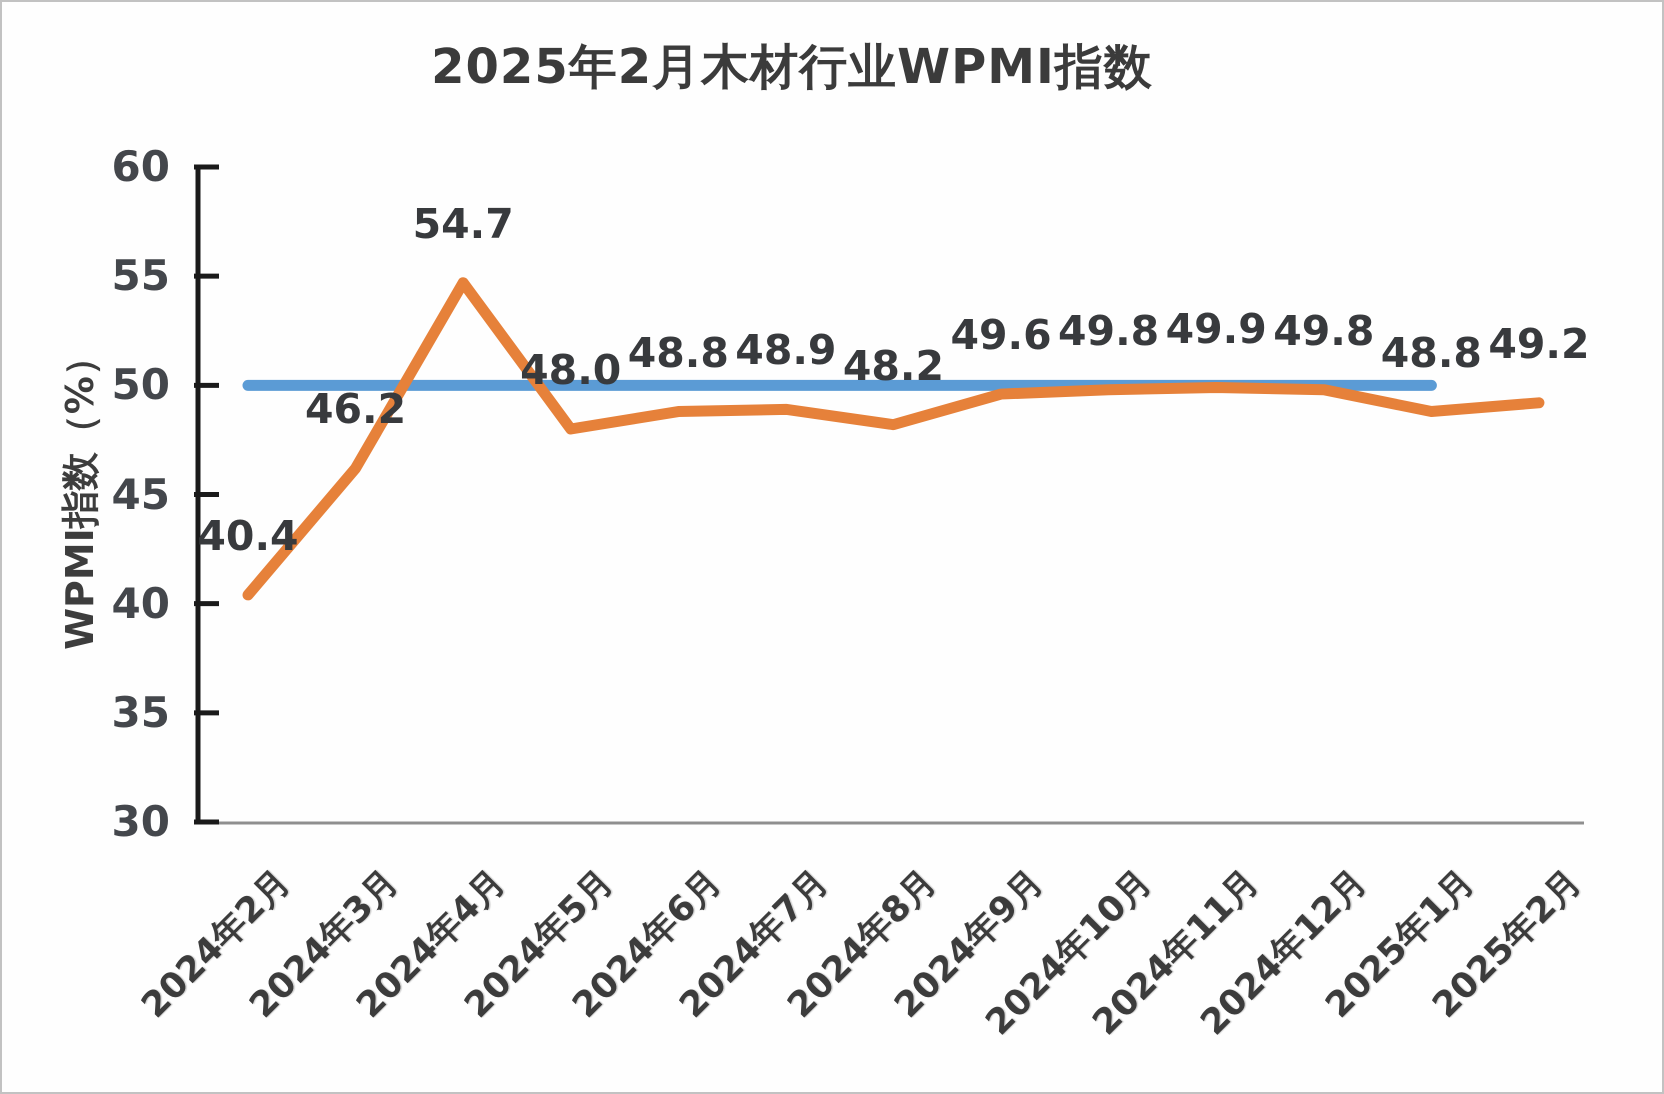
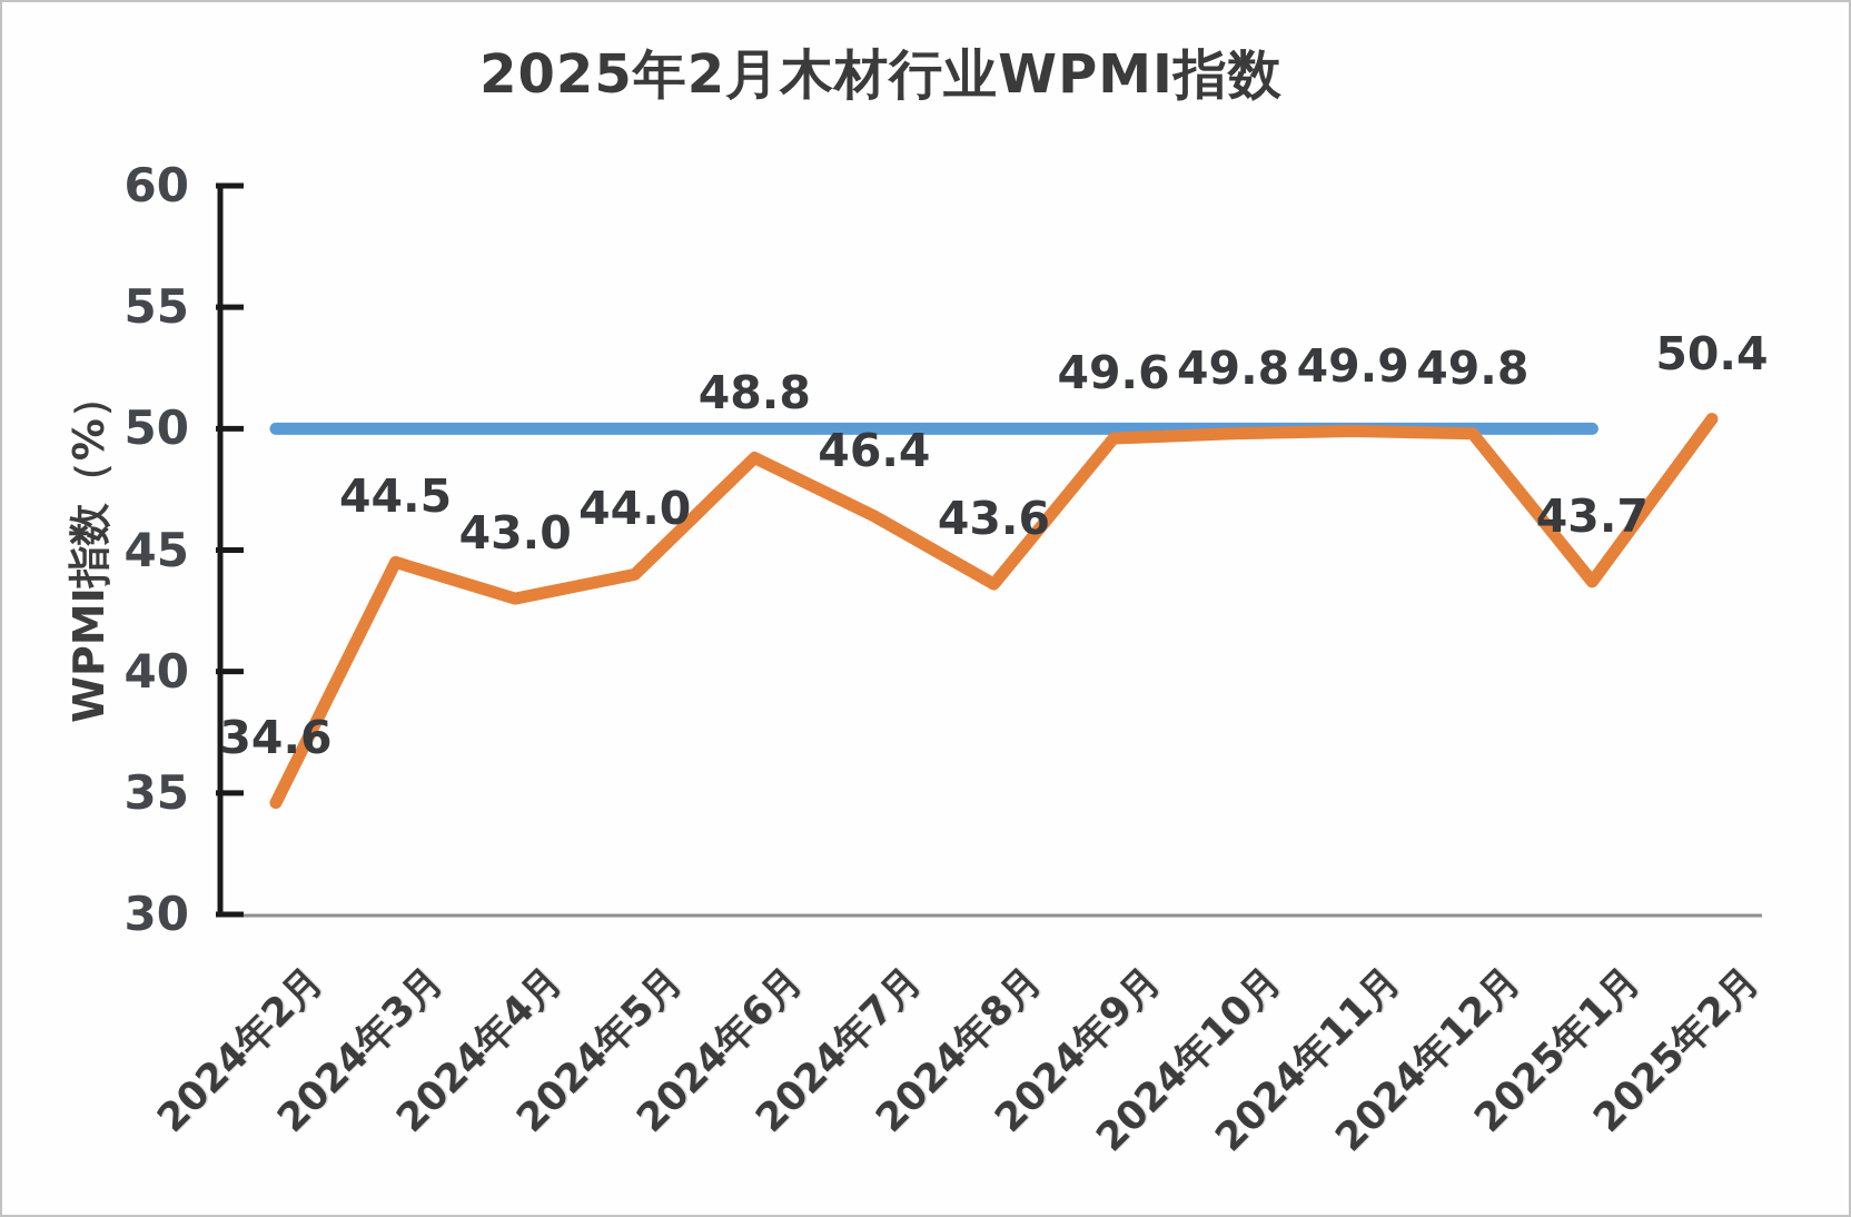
2024年2月: 40.4 -> 34.6
2024年3月: 46.2 -> 44.5
2024年4月: 54.7 -> 43.0
2024年5月: 48.0 -> 44.0
2024年7月: 48.9 -> 46.4
2024年8月: 48.2 -> 43.6
2025年1月: 48.8 -> 43.7
2025年2月: 49.2 -> 50.4
